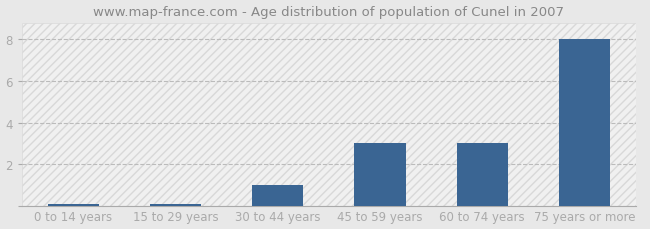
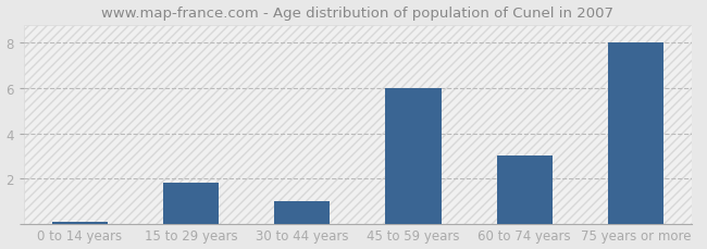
15 to 29 years: 0.07 -> 1.80
45 to 59 years: 3.00 -> 6.00
